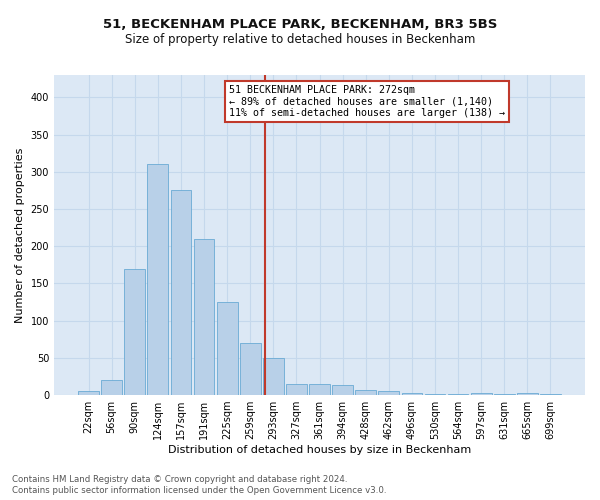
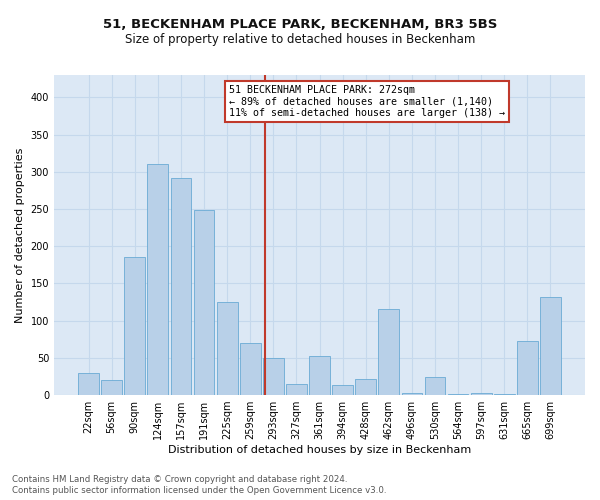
22sqm: 5 -> 30
90sqm: 170 -> 186
157sqm: 275 -> 292
191sqm: 210 -> 248
361sqm: 15 -> 52
428sqm: 7 -> 22
462sqm: 5 -> 116
530sqm: 2 -> 24
665sqm: 3 -> 72
699sqm: 2 -> 132
